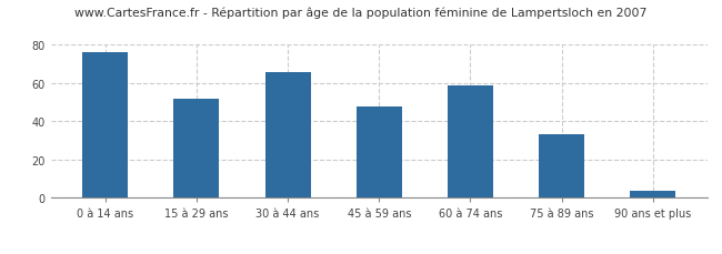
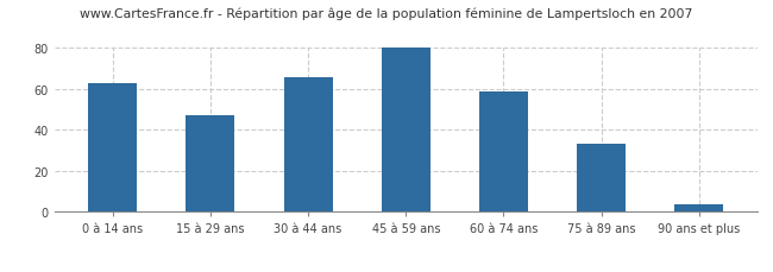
0 à 14 ans: 76 -> 63
15 à 29 ans: 52 -> 47
45 à 59 ans: 48 -> 80
